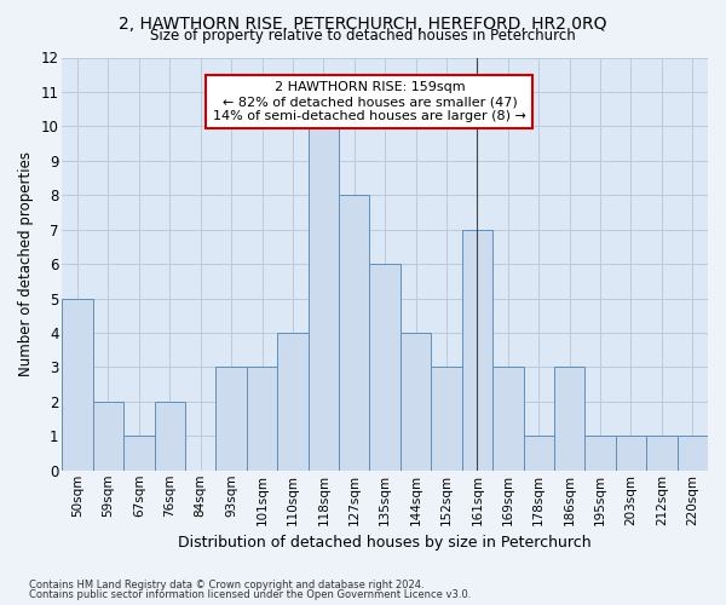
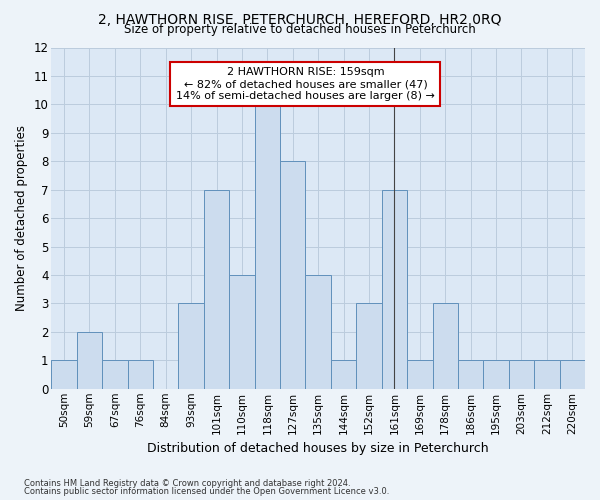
50sqm: 5 -> 1
76sqm: 2 -> 1
101sqm: 3 -> 7
135sqm: 6 -> 4
144sqm: 4 -> 1
169sqm: 3 -> 1
178sqm: 1 -> 3
186sqm: 3 -> 1
